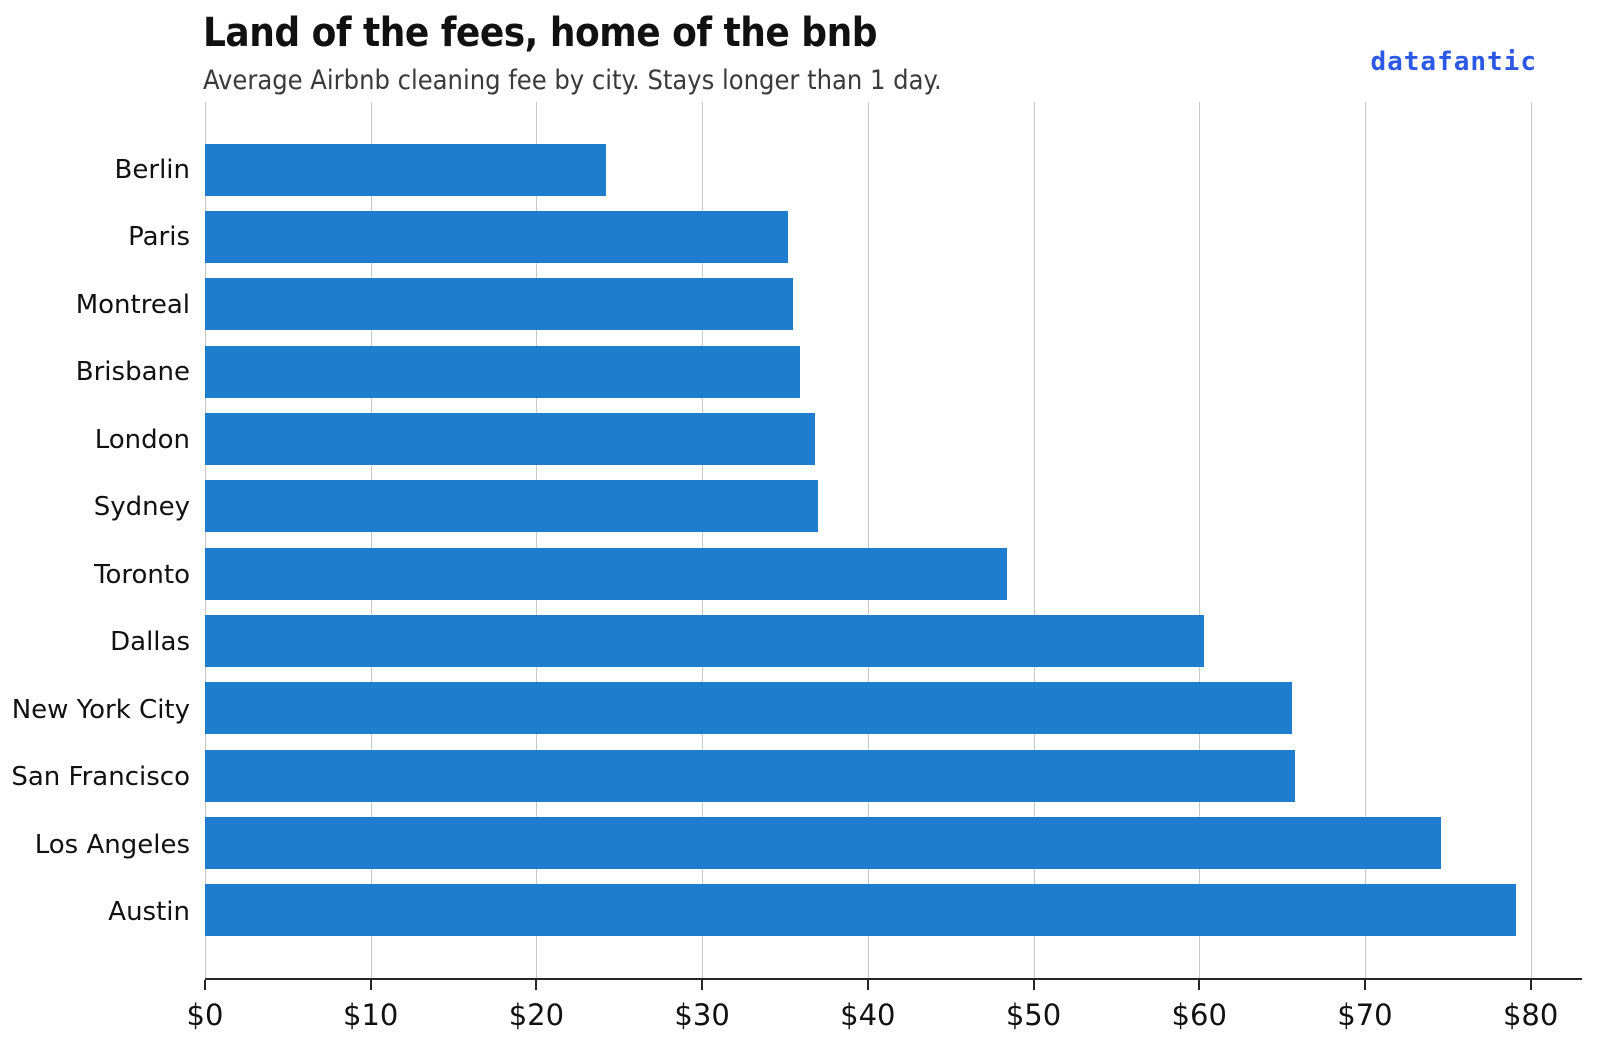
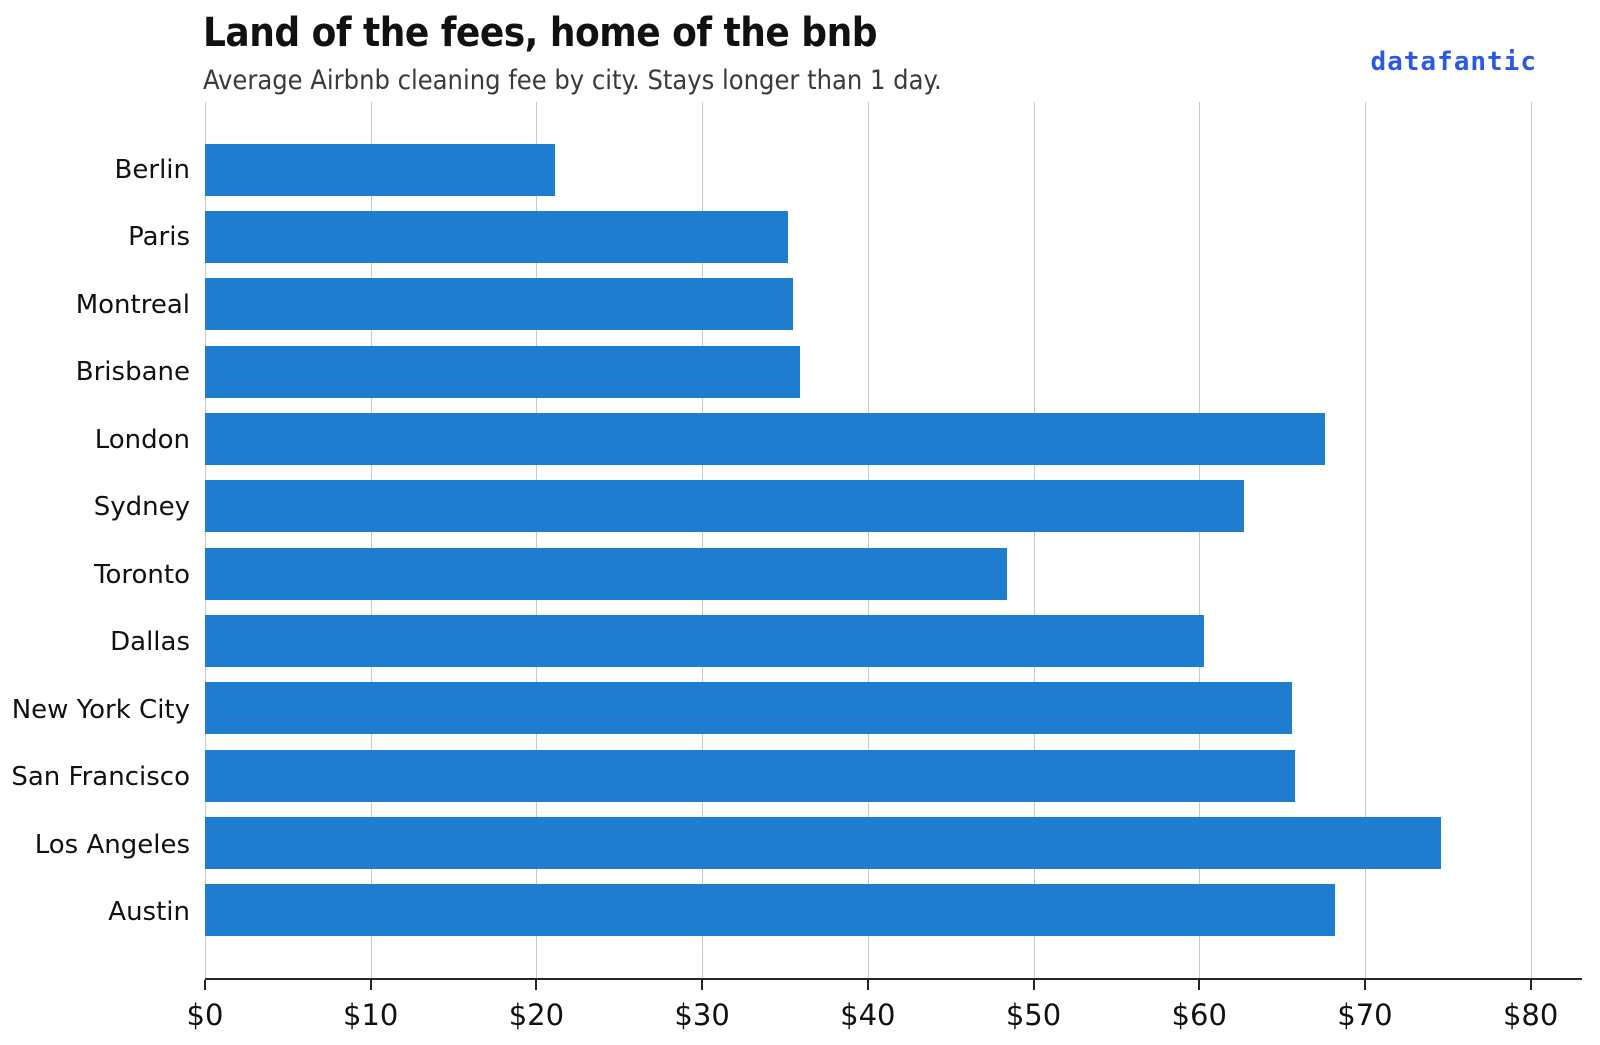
Berlin: $24.2 -> $21.1
London: $36.8 -> $67.6
Sydney: $37.0 -> $62.7
Austin: $79.1 -> $68.2
